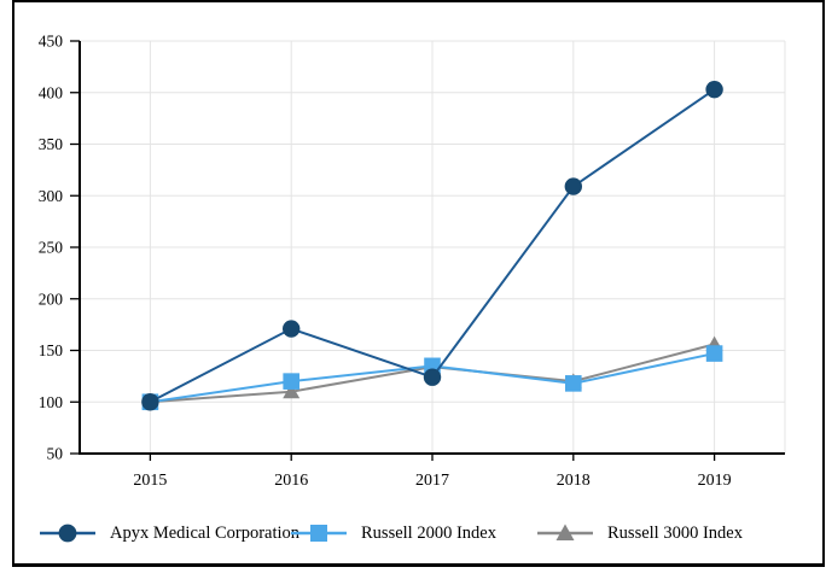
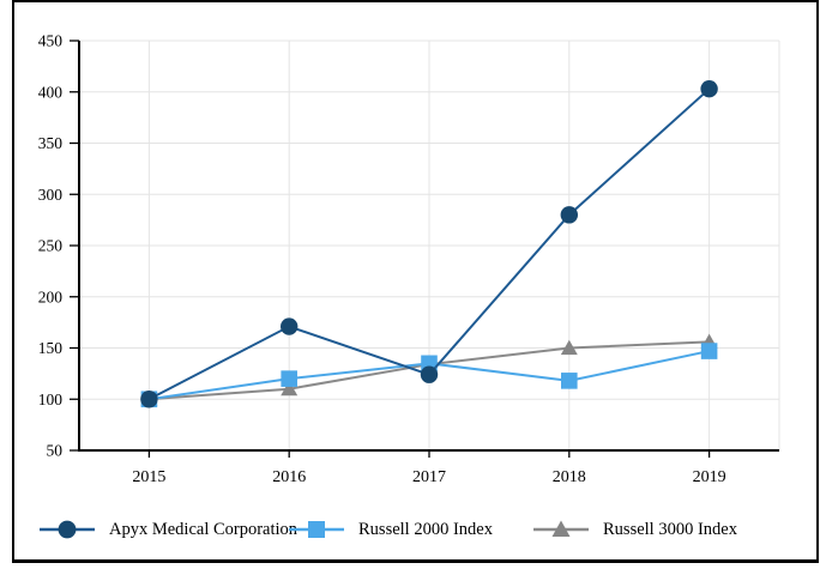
Apyx Medical Corporation/2018: 310 -> 280
Russell 3000 Index/2018: 120 -> 150
